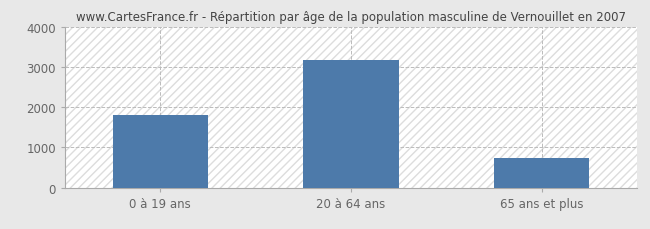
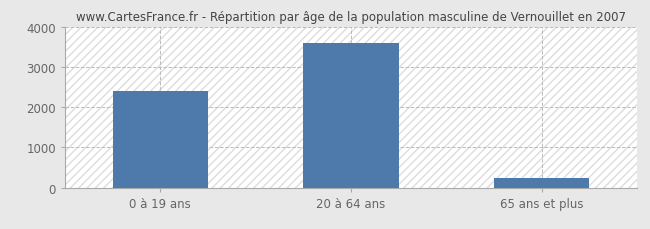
0 à 19 ans: 1810 -> 2400
20 à 64 ans: 3160 -> 3600
65 ans et plus: 730 -> 250
